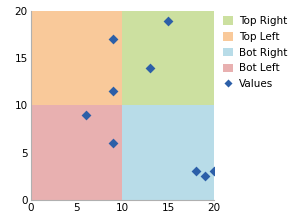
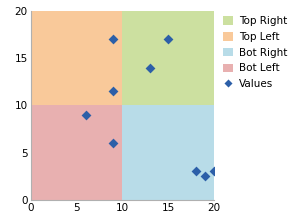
15: 19.0 -> 17.0
